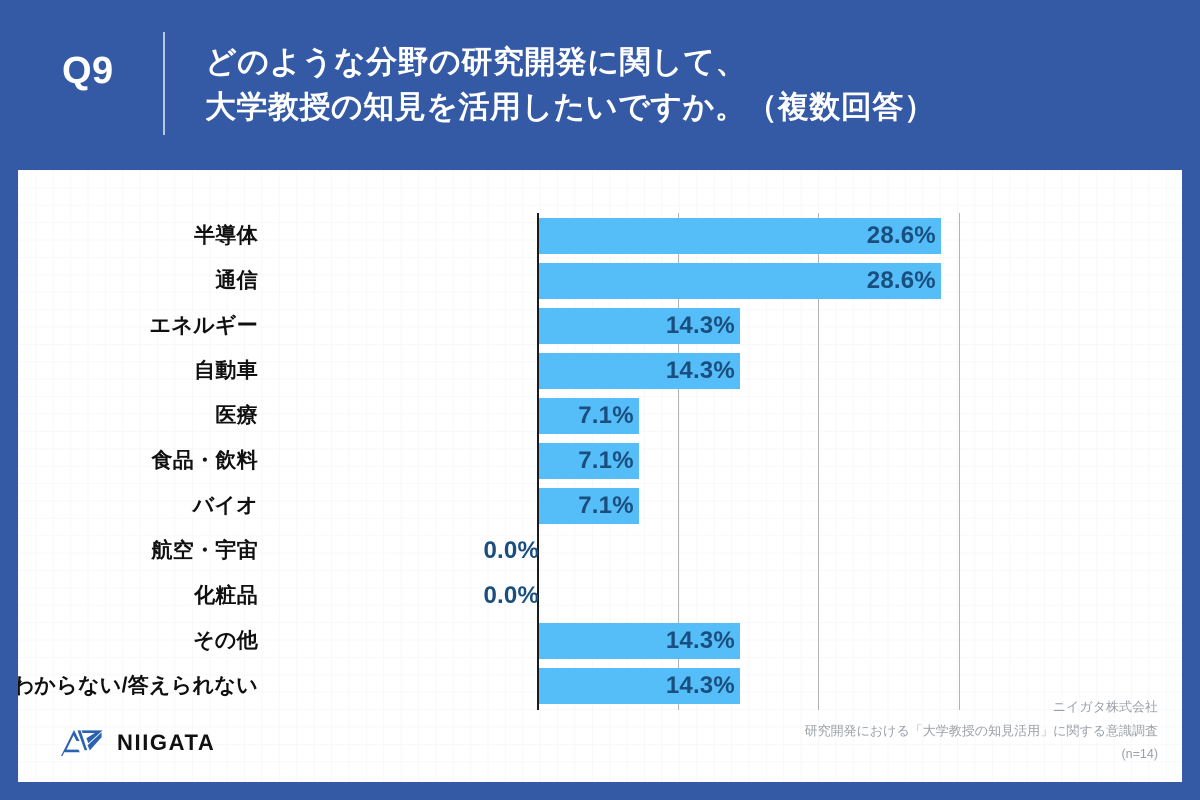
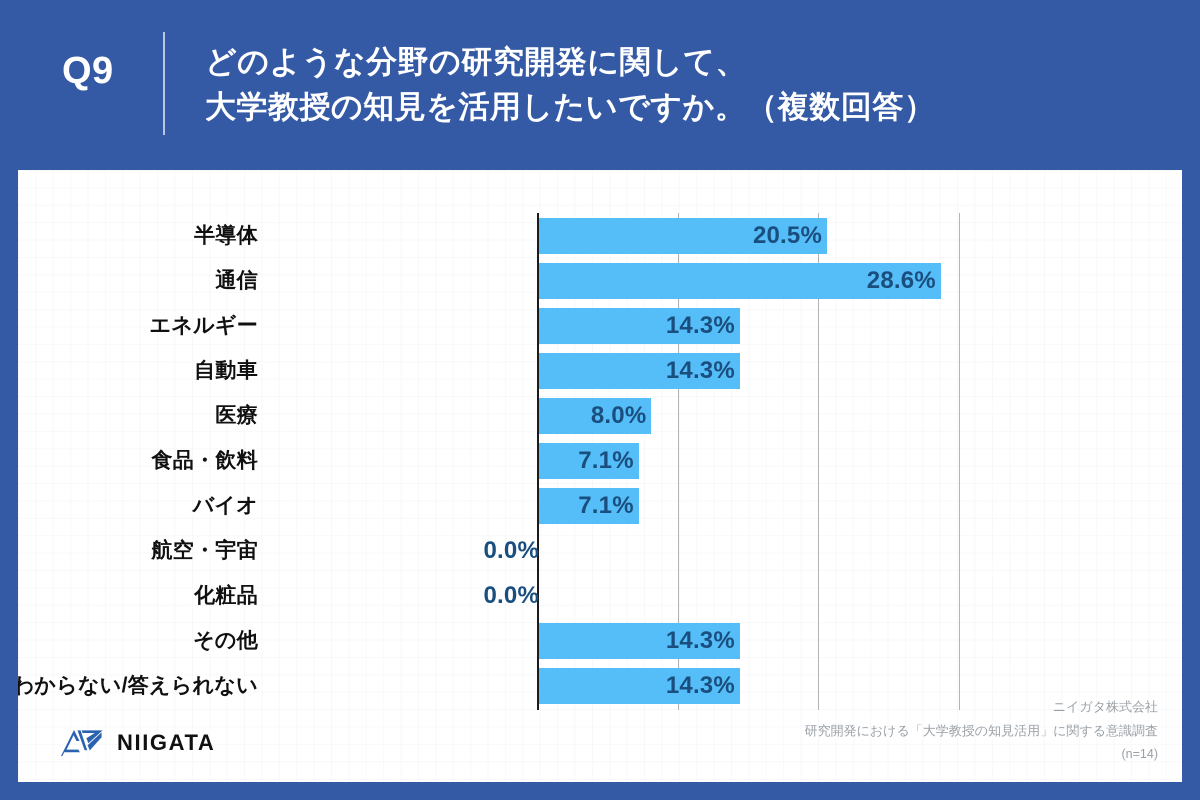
半導体: 28.6% -> 20.5%
医療: 7.1% -> 8.0%
